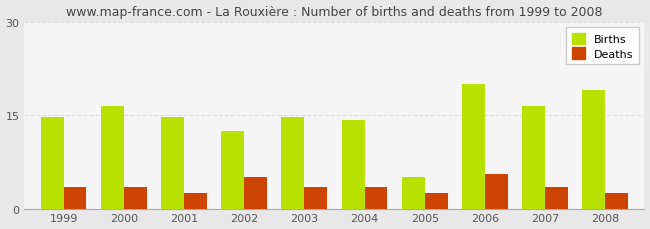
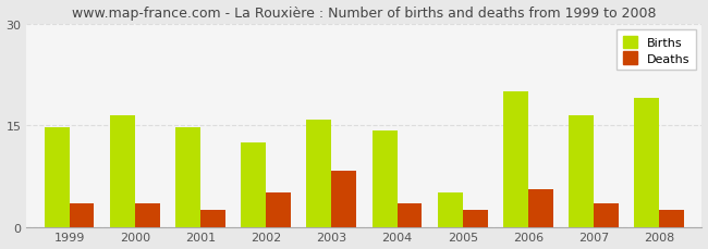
Births/2003: 14.7 -> 15.8
Deaths/2003: 3.5 -> 8.2
